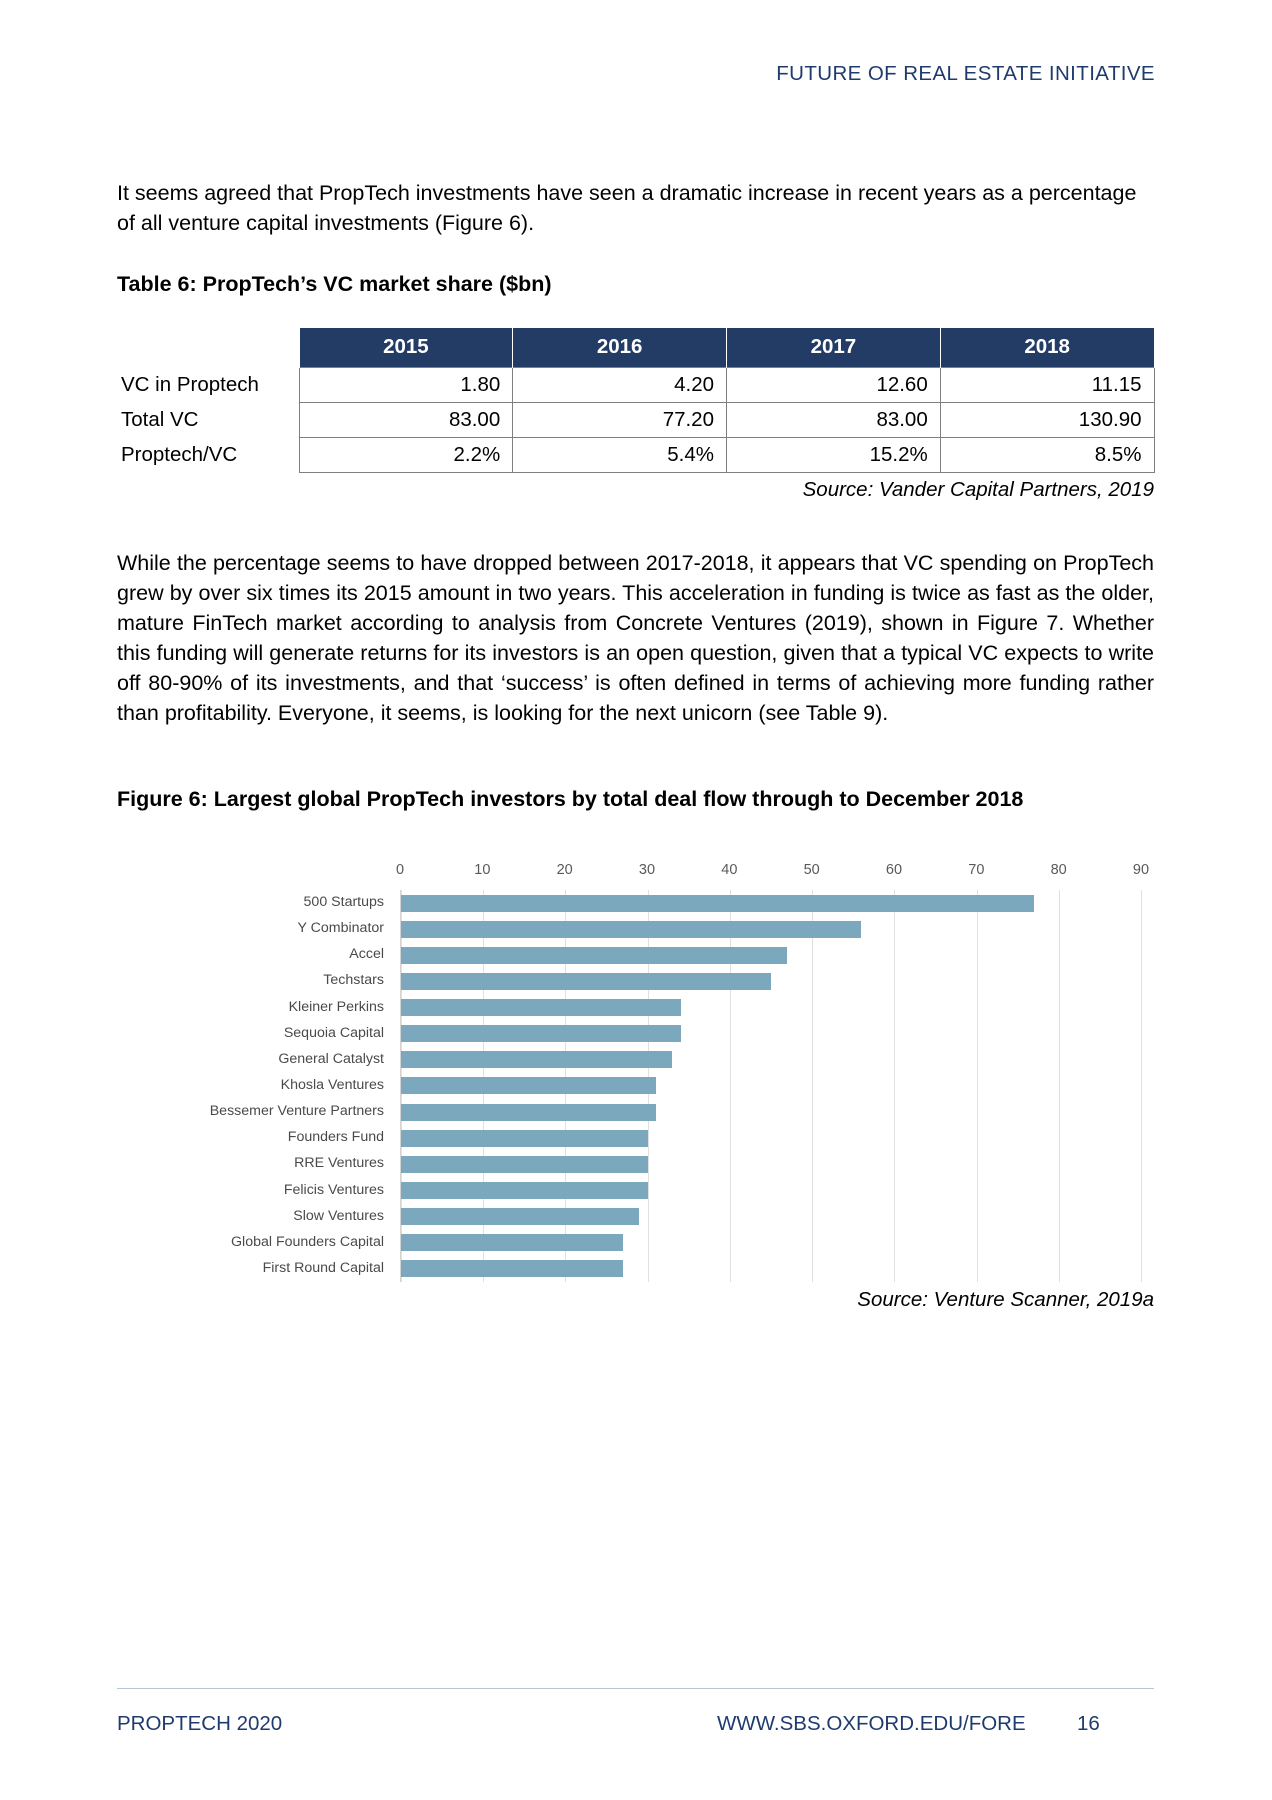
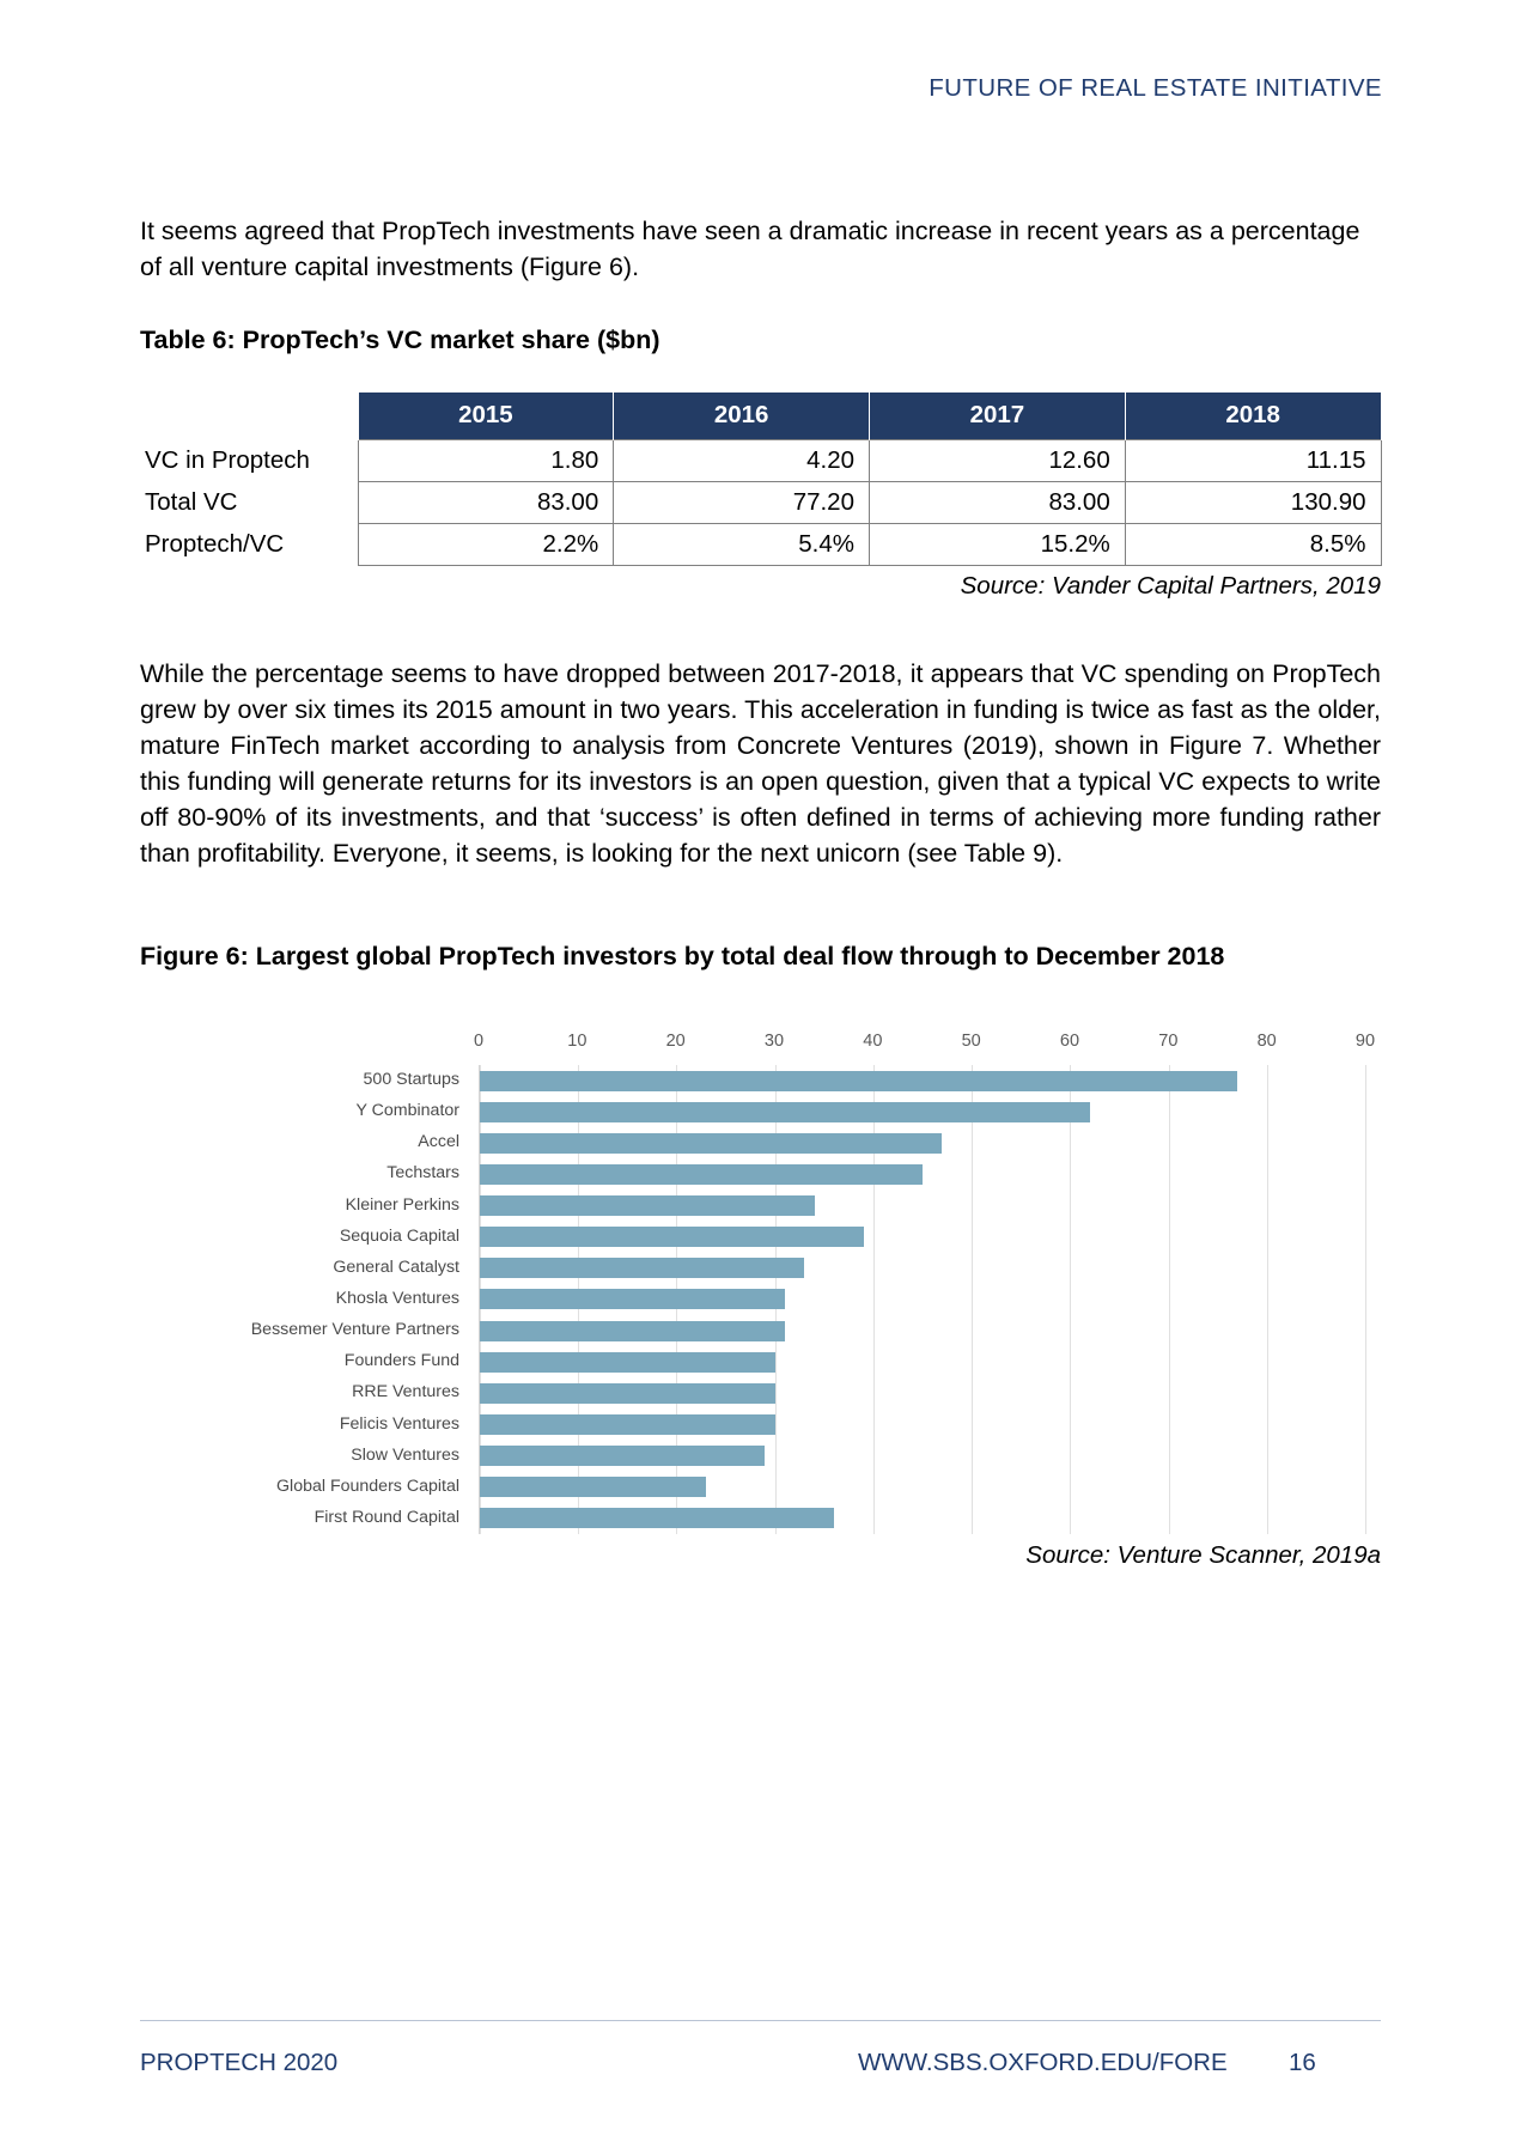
Y Combinator: 56 -> 62
Sequoia Capital: 34 -> 39
Global Founders Capital: 27 -> 23
First Round Capital: 27 -> 36
